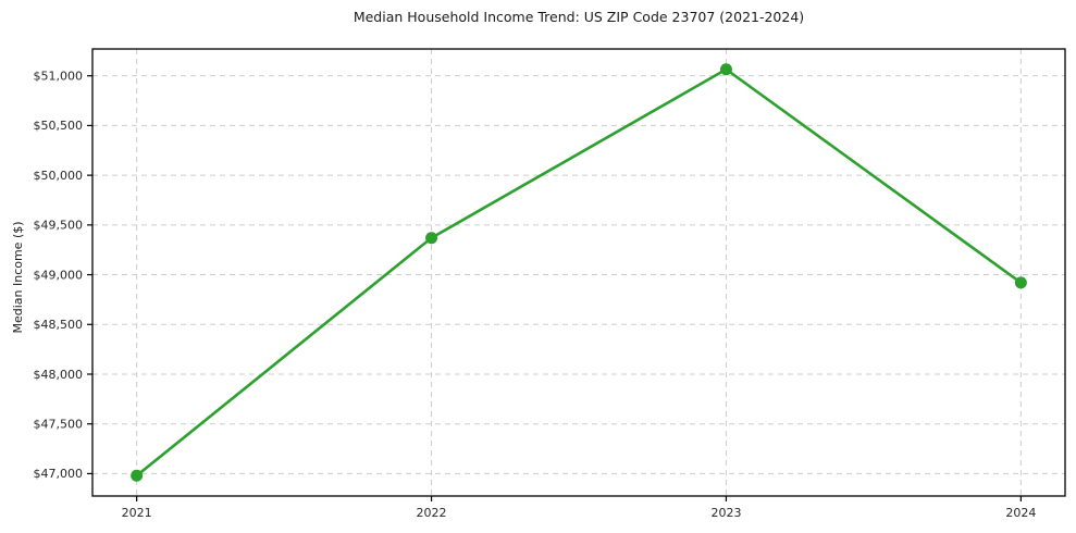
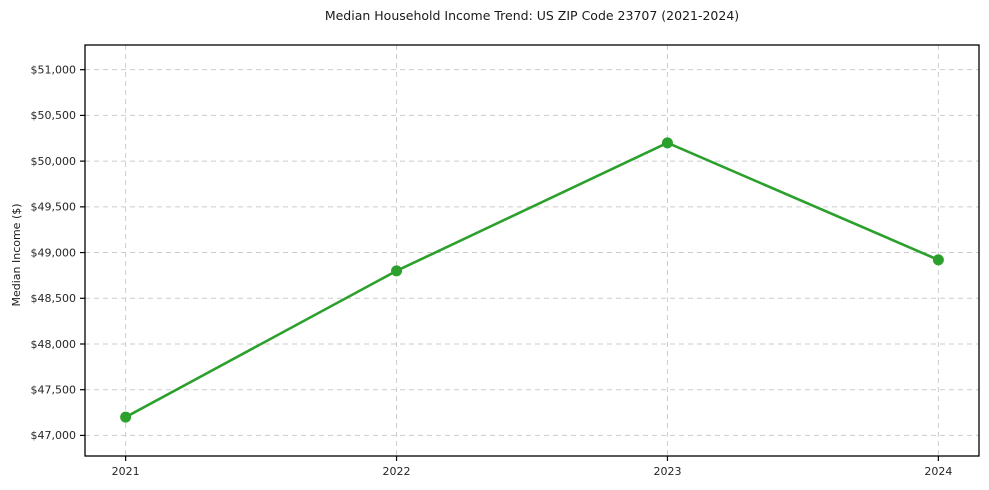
2021: $47000 -> $47200
2022: $49400 -> $48800
2023: $51100 -> $50200
